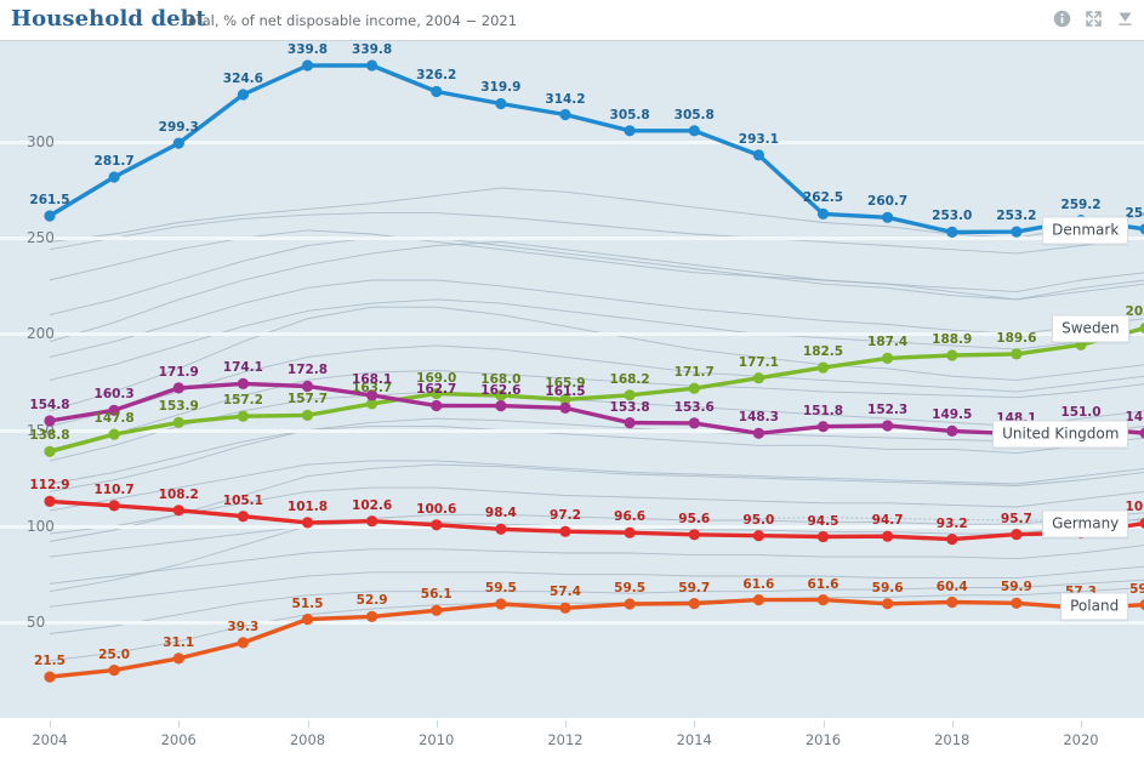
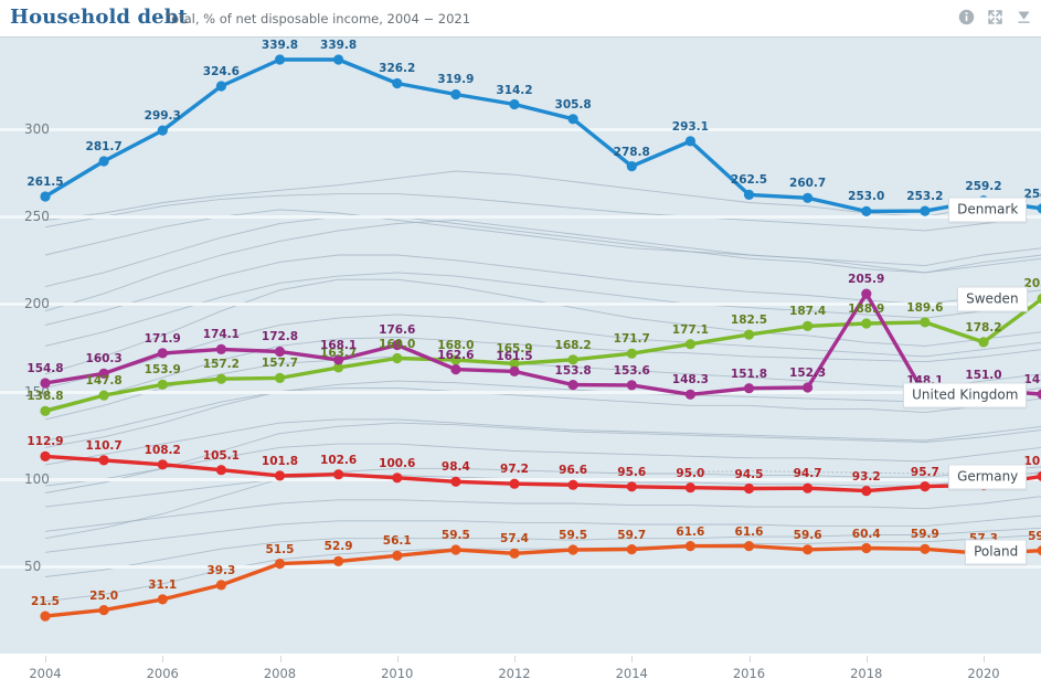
United Kingdom/2010: 162.7 -> 176.6
Denmark/2014: 305.8 -> 278.8
United Kingdom/2018: 149.5 -> 205.9
Sweden/2020: 194.4 -> 178.2
